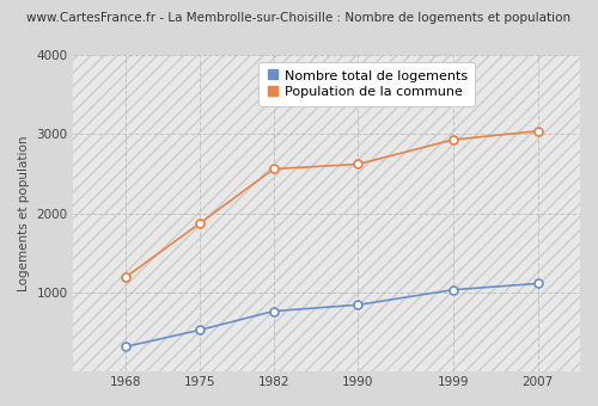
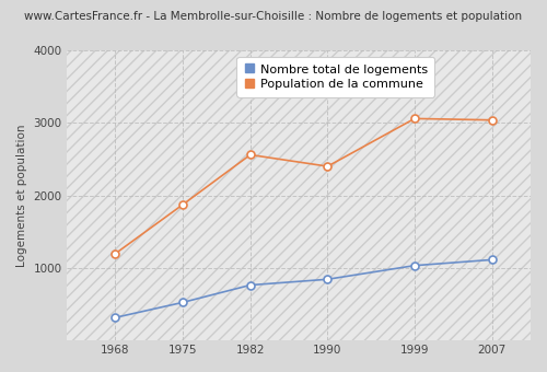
Population de la commune/1990: 2620 -> 2400
Population de la commune/1999: 2930 -> 3060
